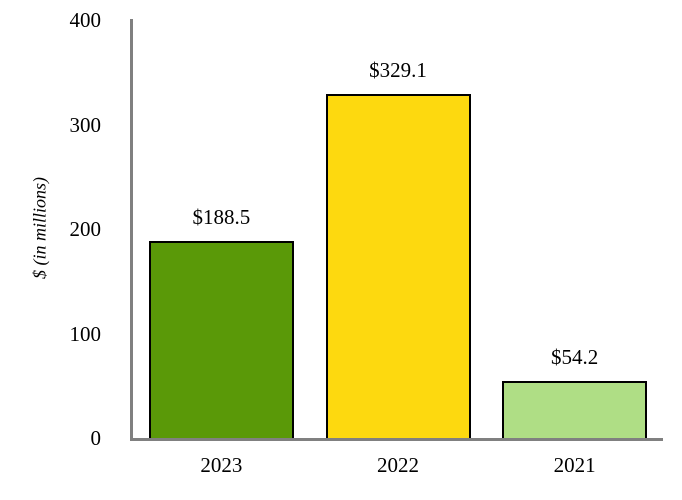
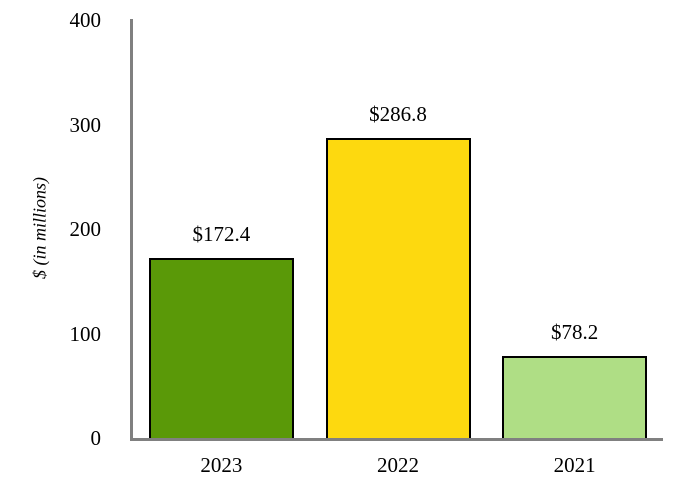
2023: $188.5 -> $172.4
2022: $329.1 -> $286.8
2021: $54.2 -> $78.2
